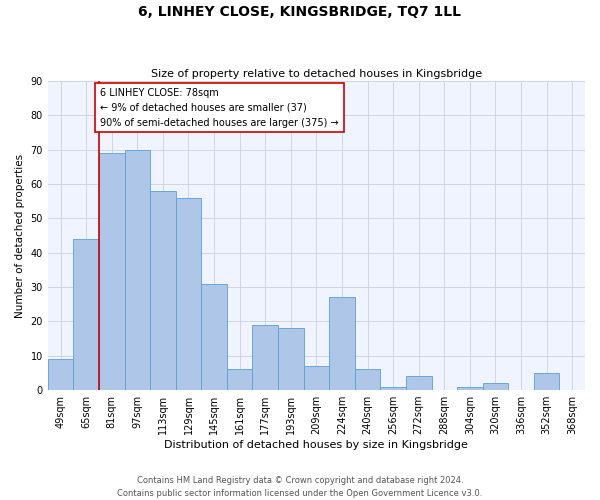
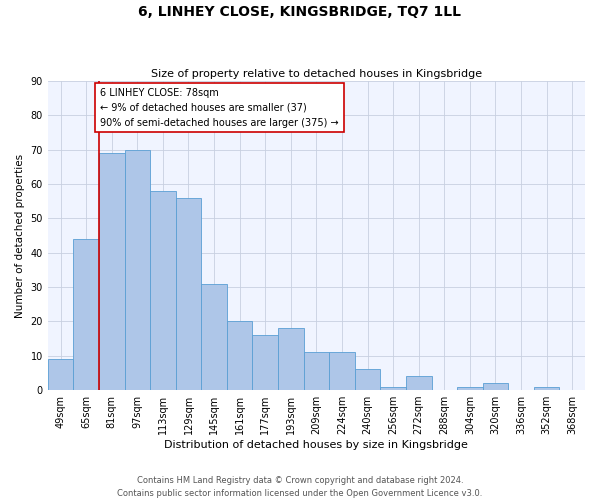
161sqm: 6 -> 20
177sqm: 19 -> 16
209sqm: 7 -> 11
224sqm: 27 -> 11
352sqm: 5 -> 1
